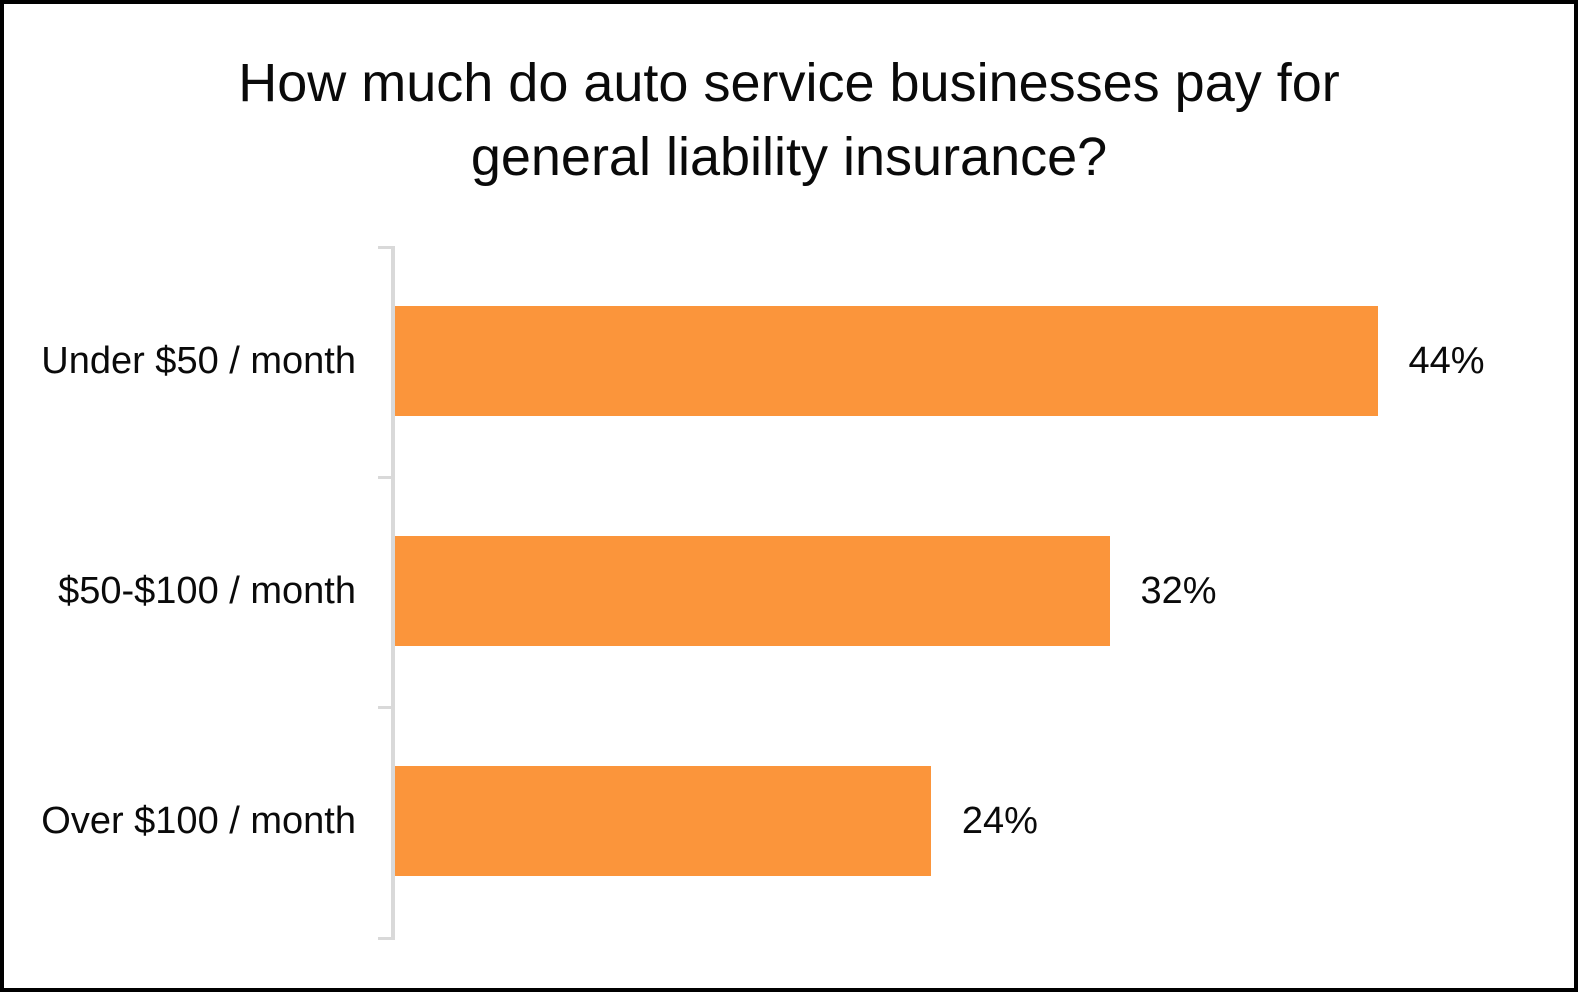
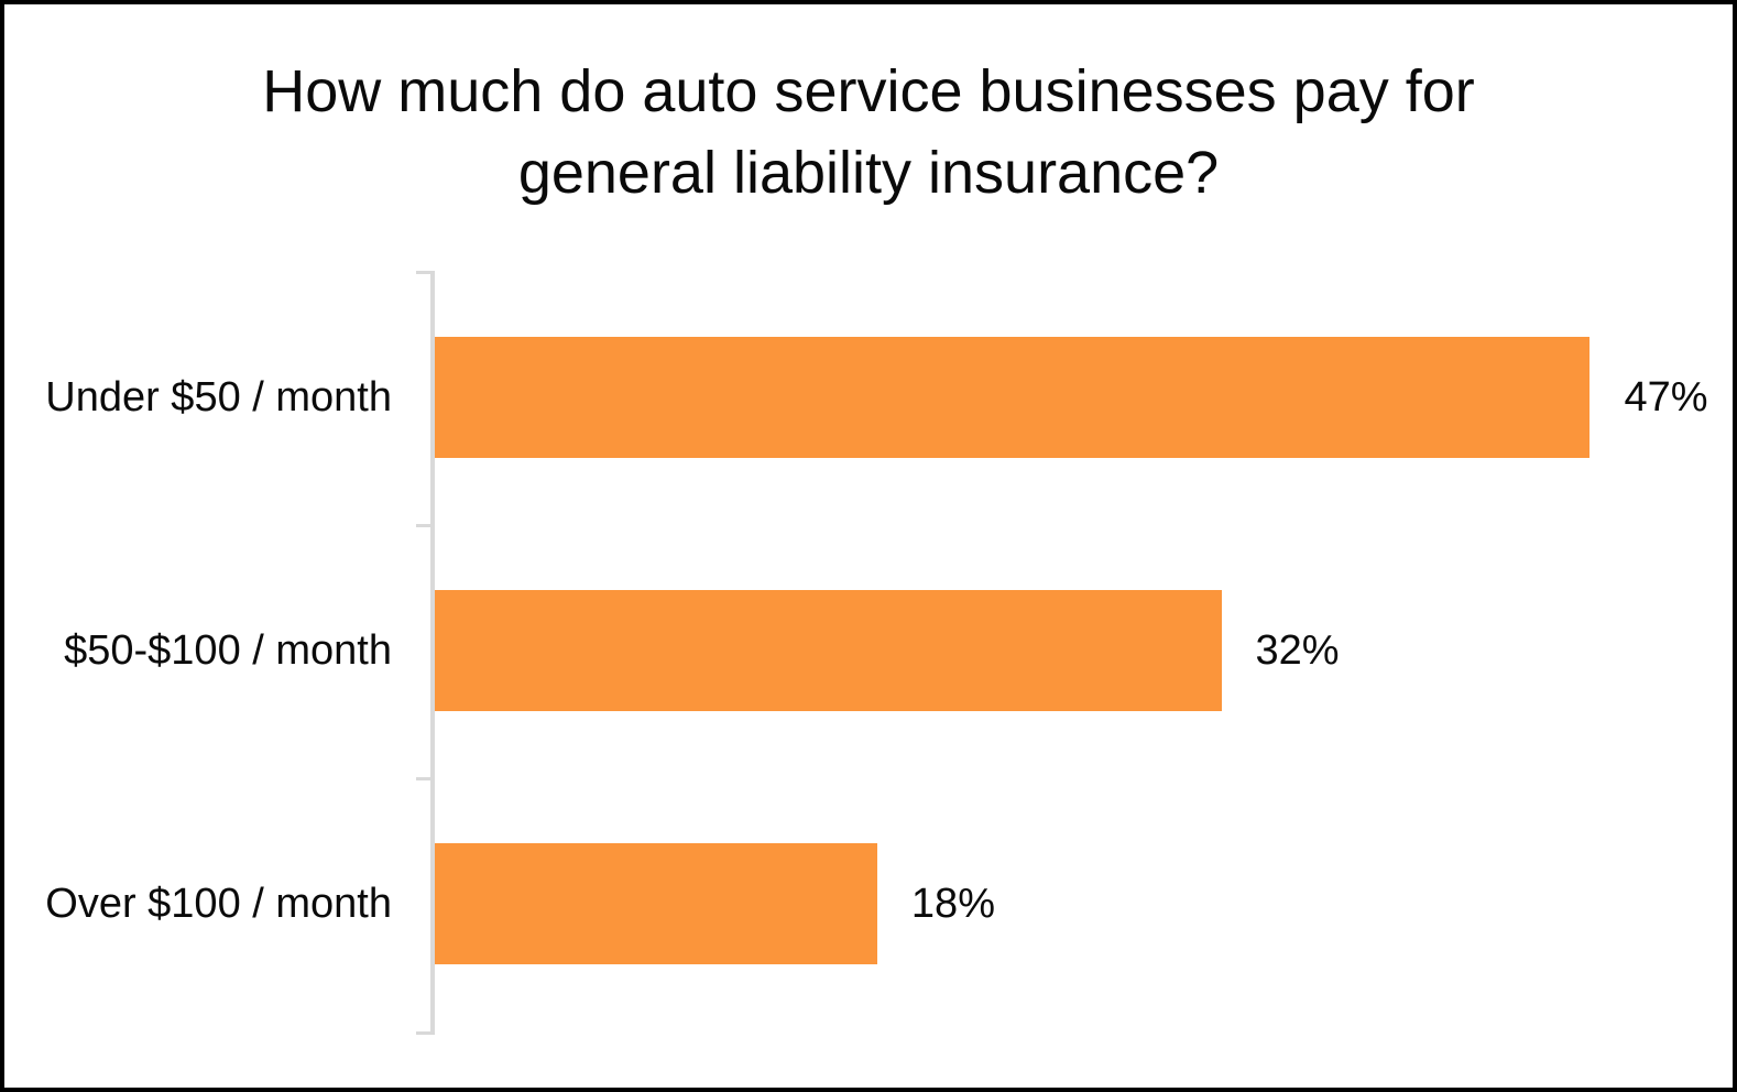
Under $50 / month: 44% -> 47%
Over $100 / month: 24% -> 18%
